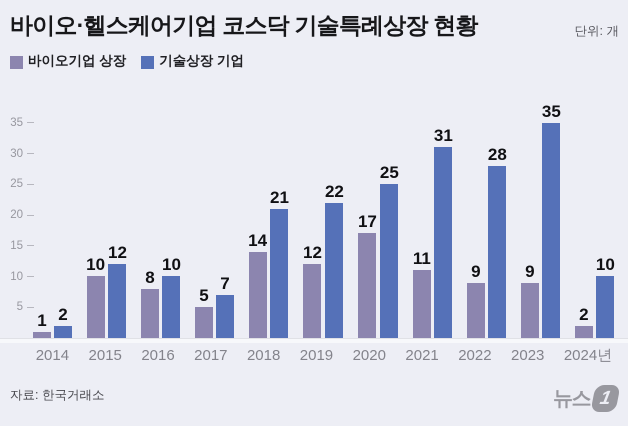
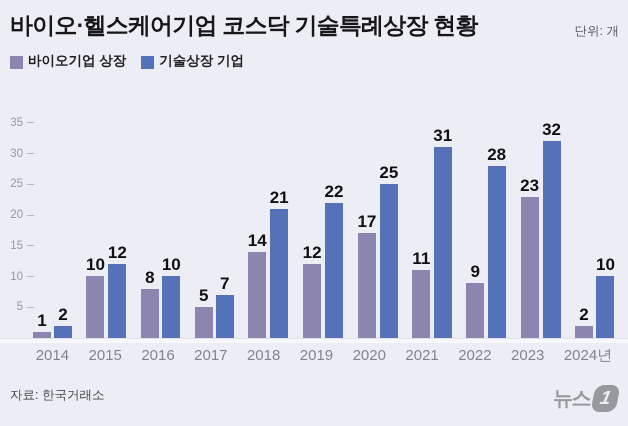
바이오기업 상장/2023: 9 -> 23
기술상장 기업/2023: 35 -> 32
